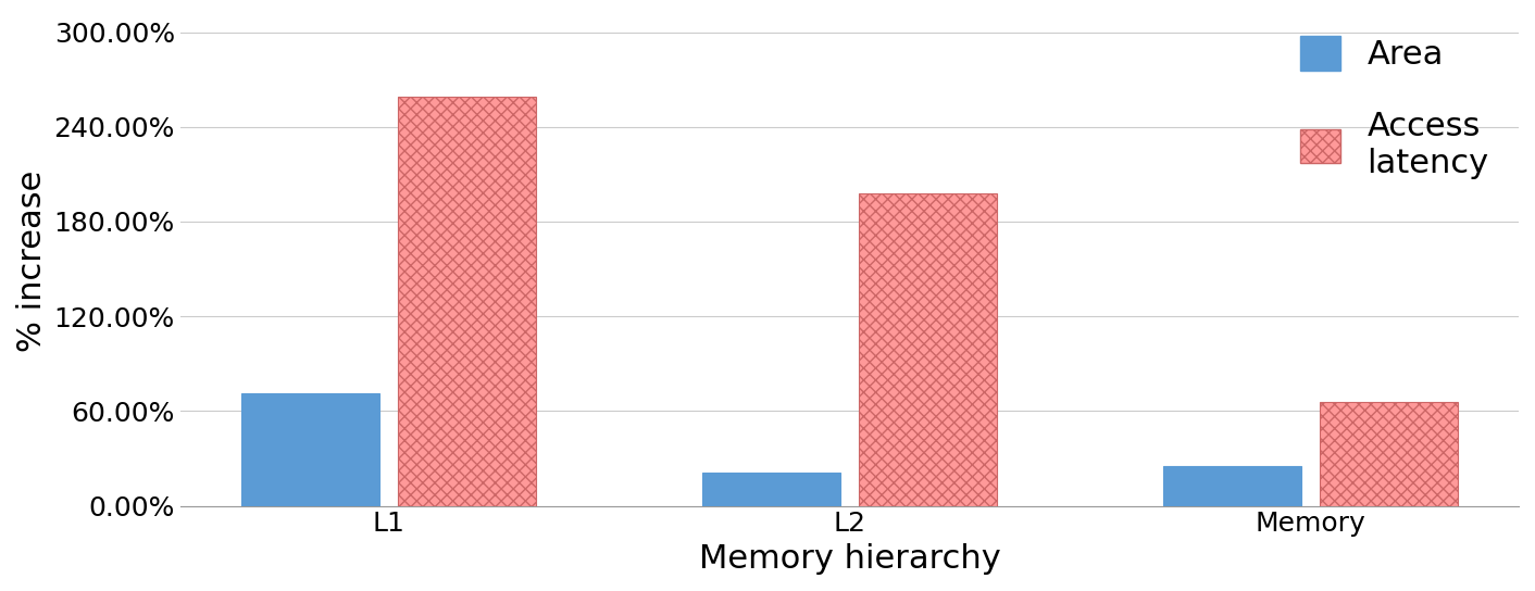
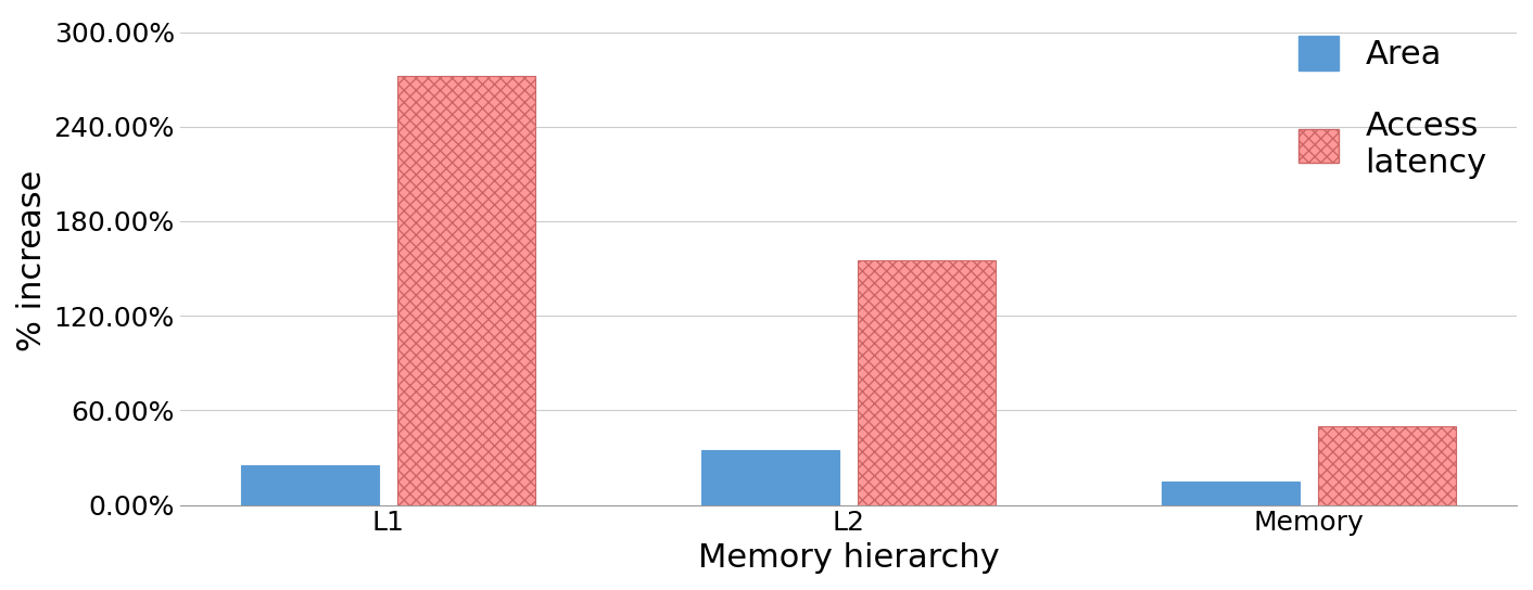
Area/L1: 71% -> 25%
Access latency/L1: 259% -> 272%
Area/L2: 21% -> 35%
Access latency/L2: 198% -> 155%
Area/Memory: 25% -> 15%
Access latency/Memory: 66% -> 50%
